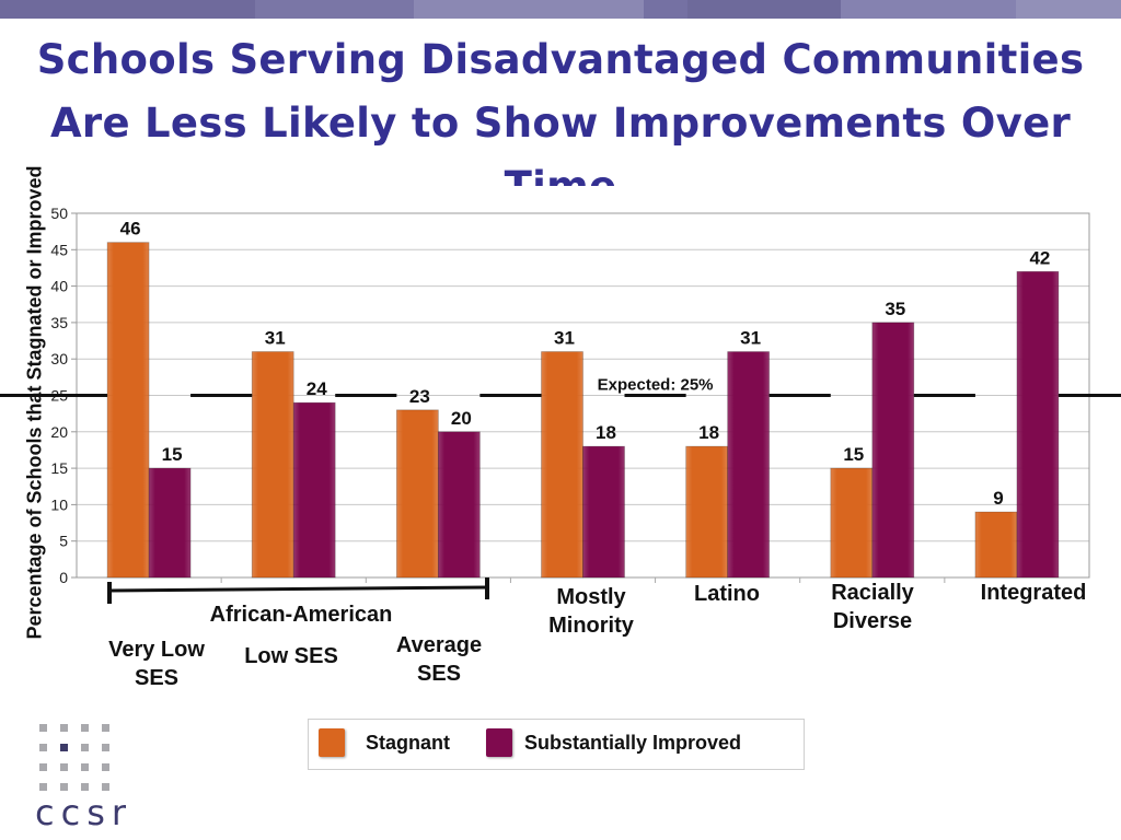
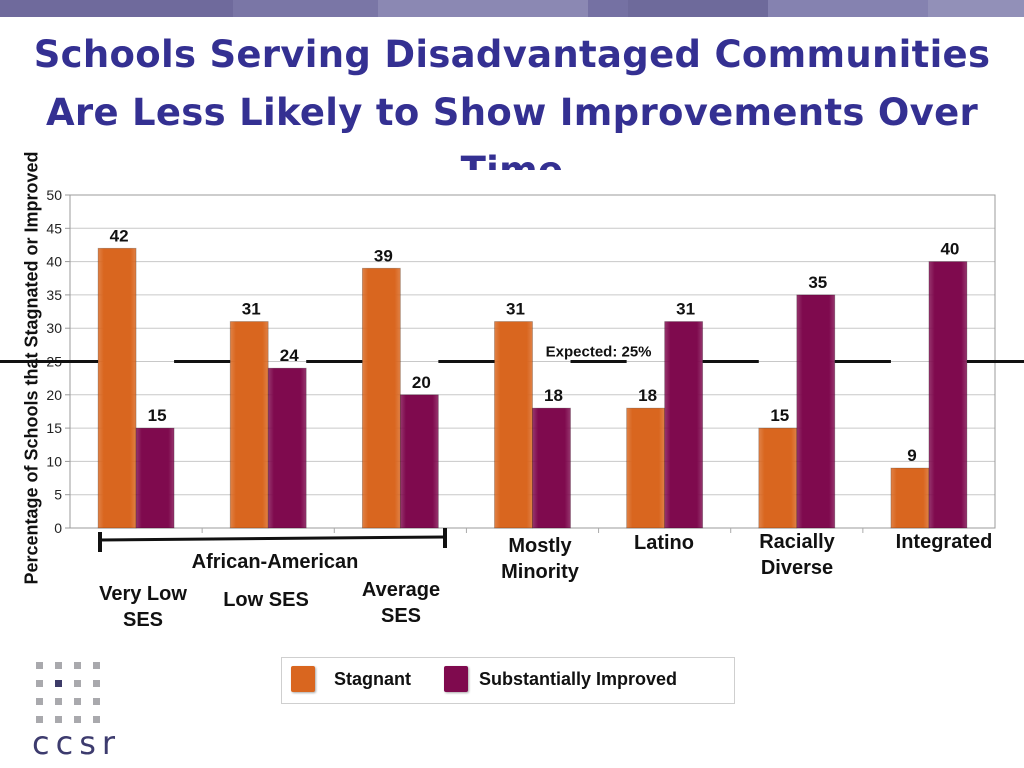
Stagnant/Very Low SES: 46 -> 42
Stagnant/Average SES: 23 -> 39
Substantially Improved/Integrated: 42 -> 40
